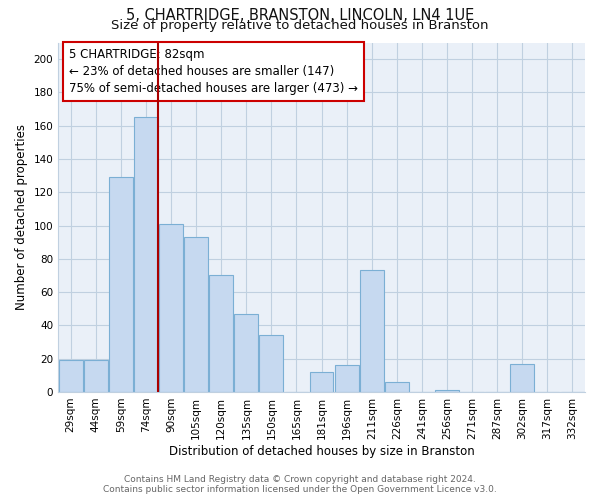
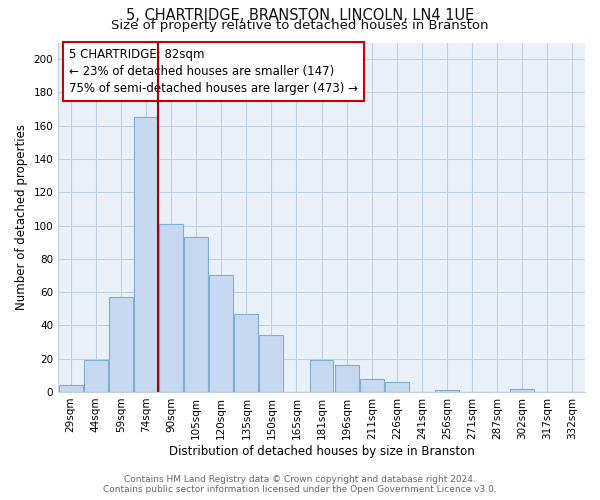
29sqm: 19 -> 4
59sqm: 129 -> 57
181sqm: 12 -> 19
211sqm: 73 -> 8
302sqm: 17 -> 2
